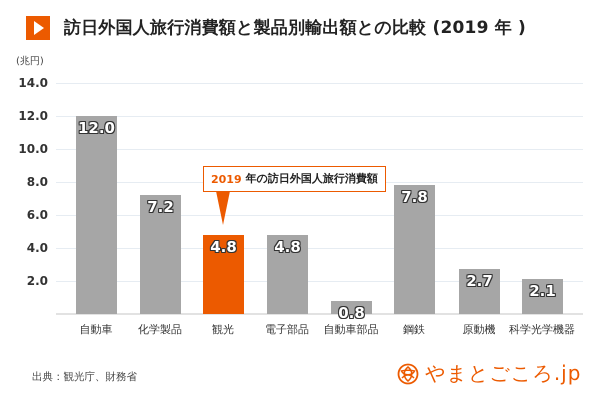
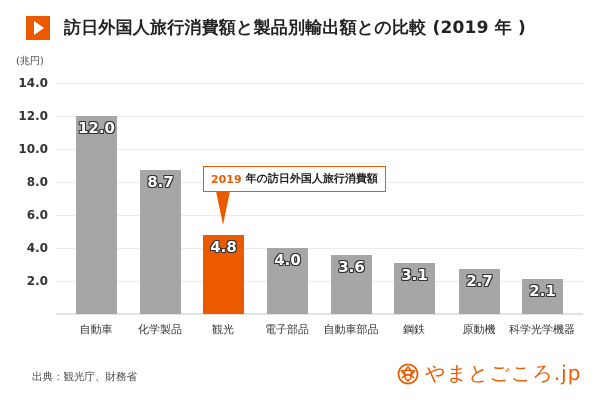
化学製品: 7.2 -> 8.7
電子部品: 4.8 -> 4.0
自動車部品: 0.8 -> 3.6
鋼鉄: 7.8 -> 3.1
